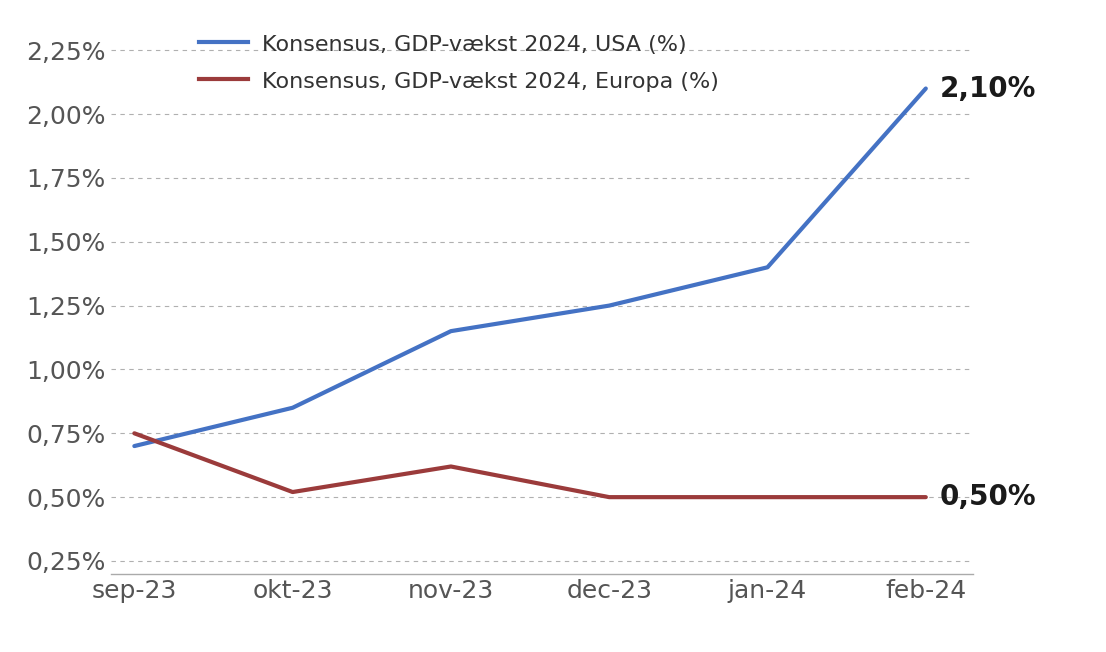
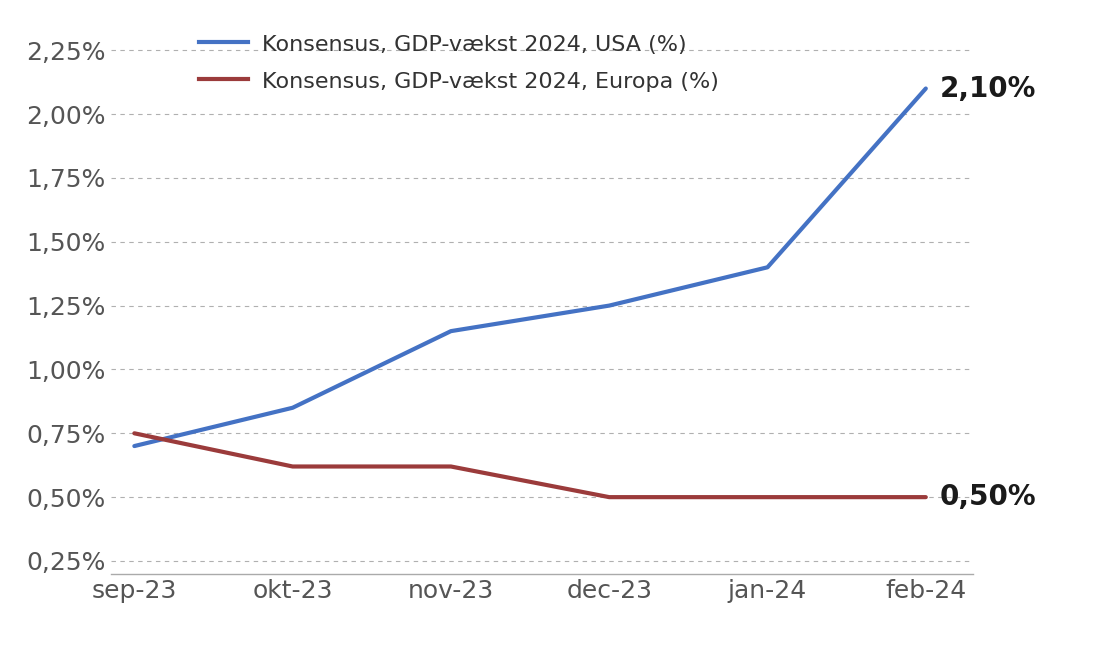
Konsensus, GDP-vækst 2024, Europa (%)/okt-23: 0,52% -> 0,62%
